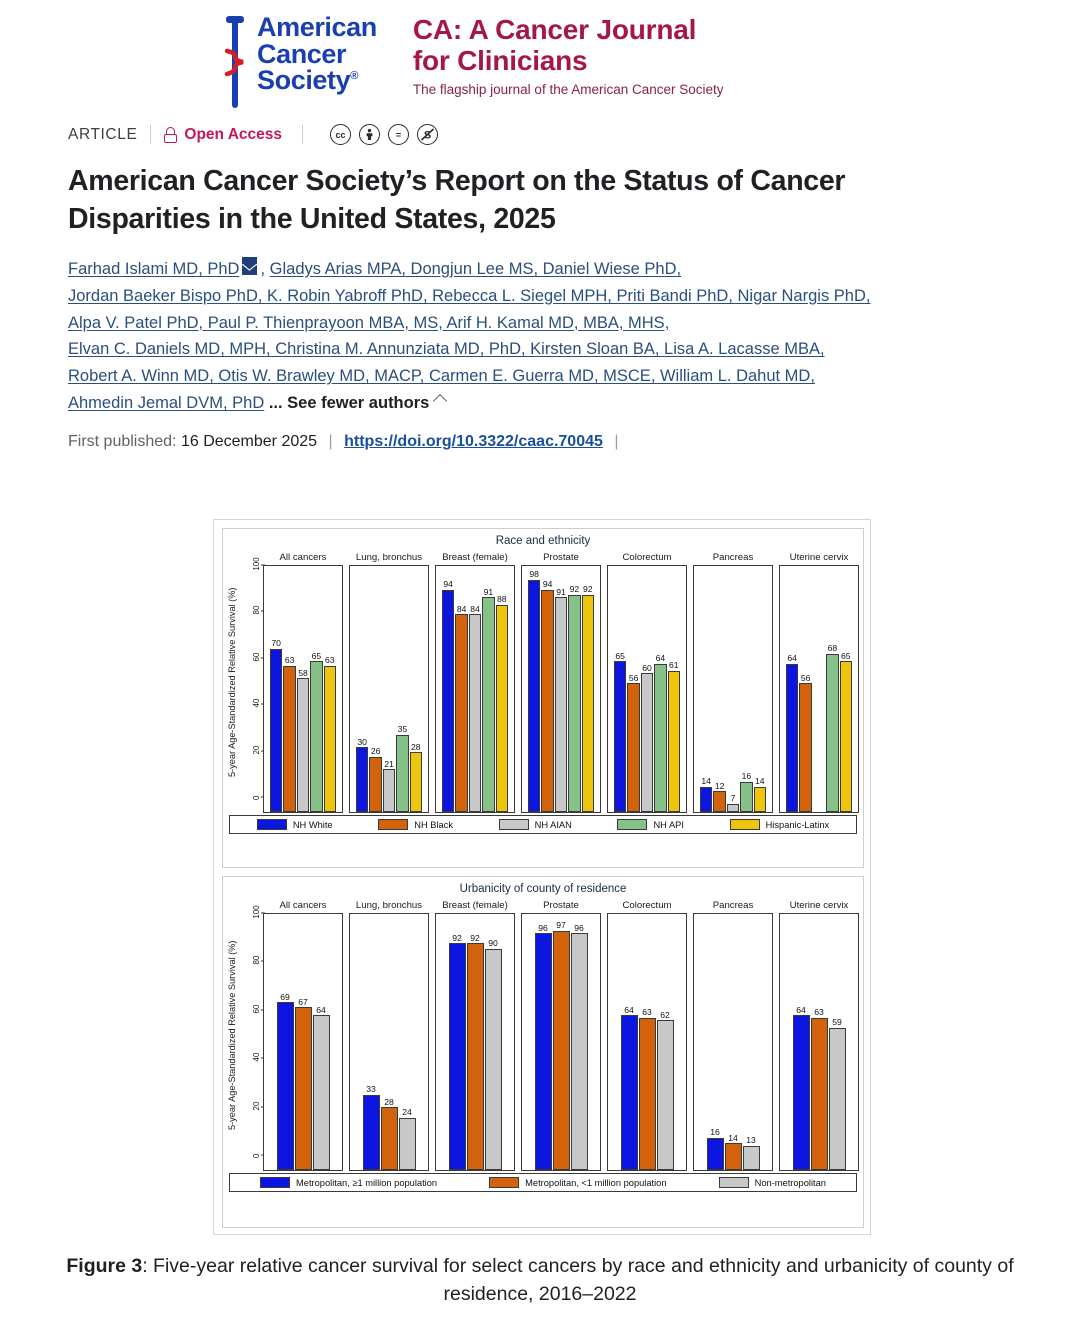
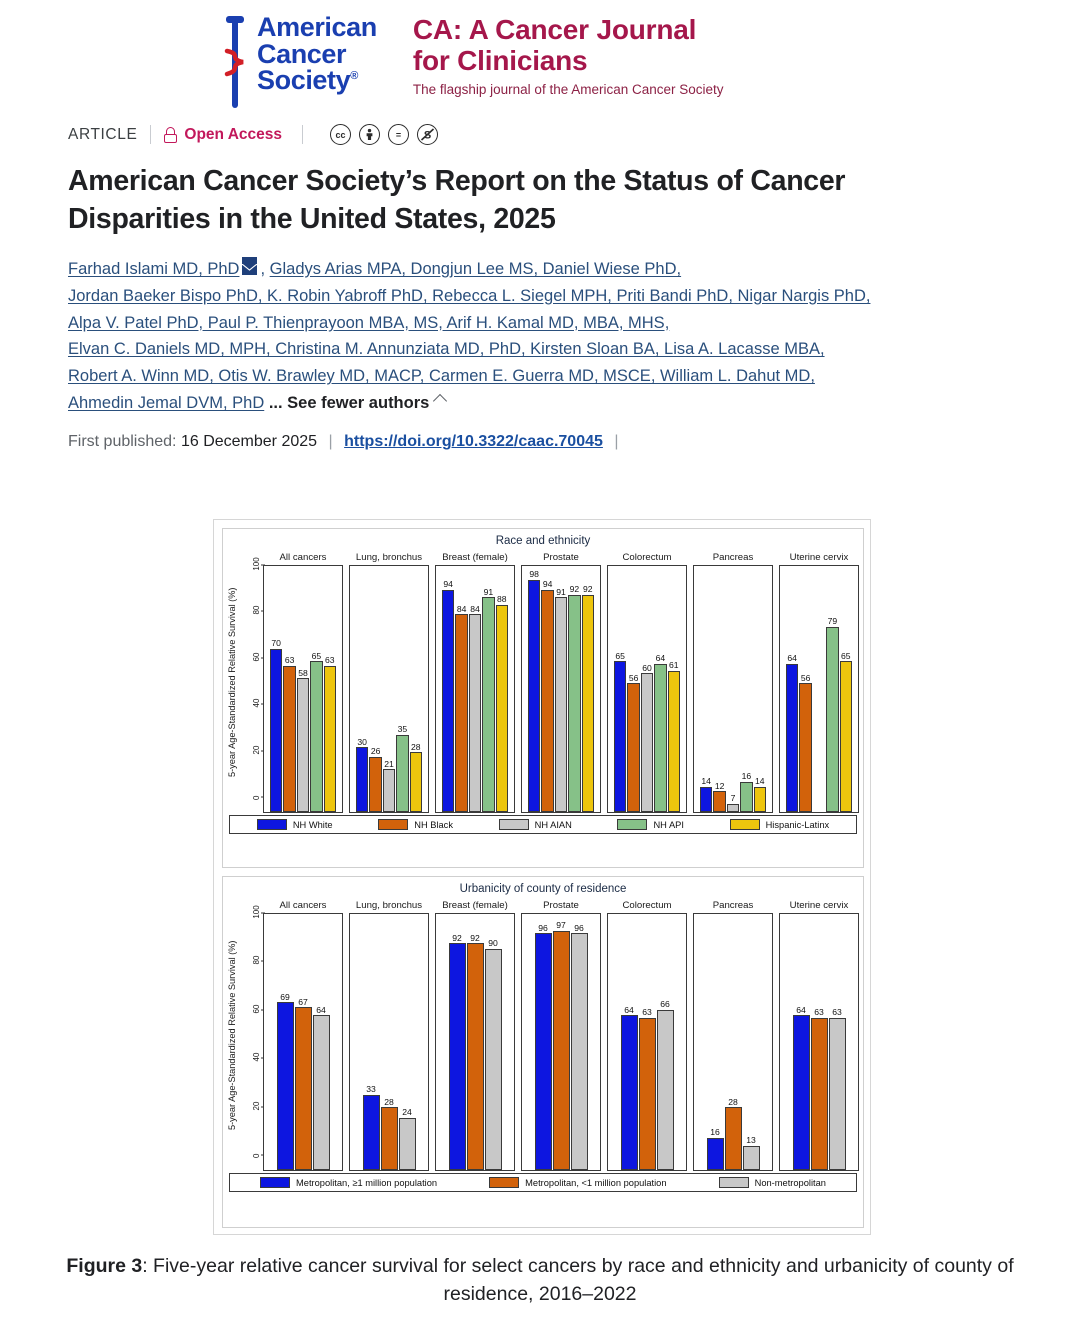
Race and ethnicity/NH API/Uterine cervix: 68 -> 79
Urbanicity of county of residence/Non-metropolitan/Colorectum: 62 -> 66
Urbanicity of county of residence/Metropolitan, <1 million population/Pancreas: 14 -> 28
Urbanicity of county of residence/Non-metropolitan/Uterine cervix: 59 -> 63
